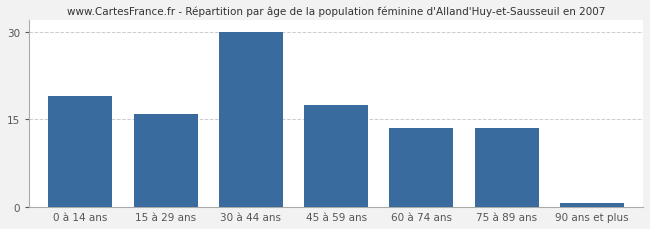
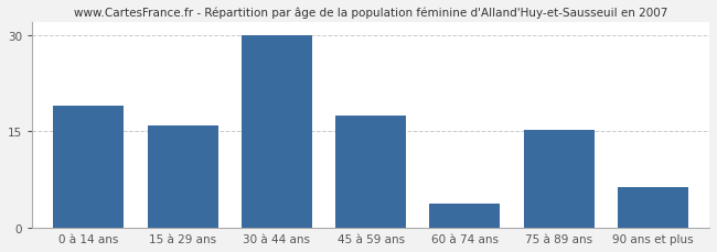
60 à 74 ans: 13.5 -> 3.8
75 à 89 ans: 13.5 -> 15.2
90 ans et plus: 0.7 -> 6.4
